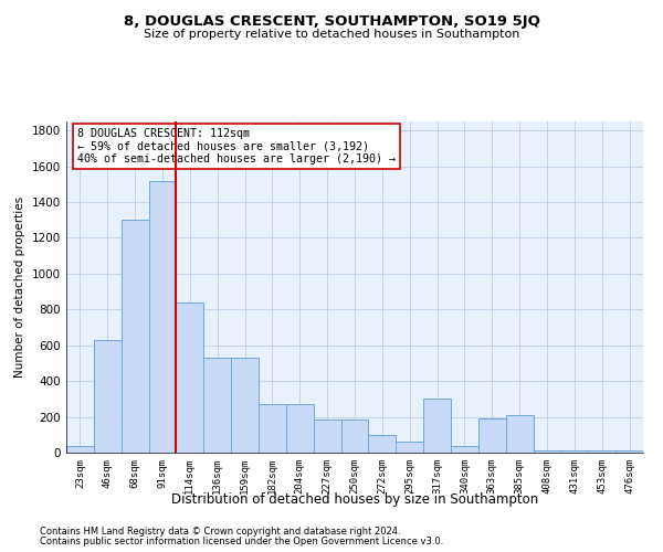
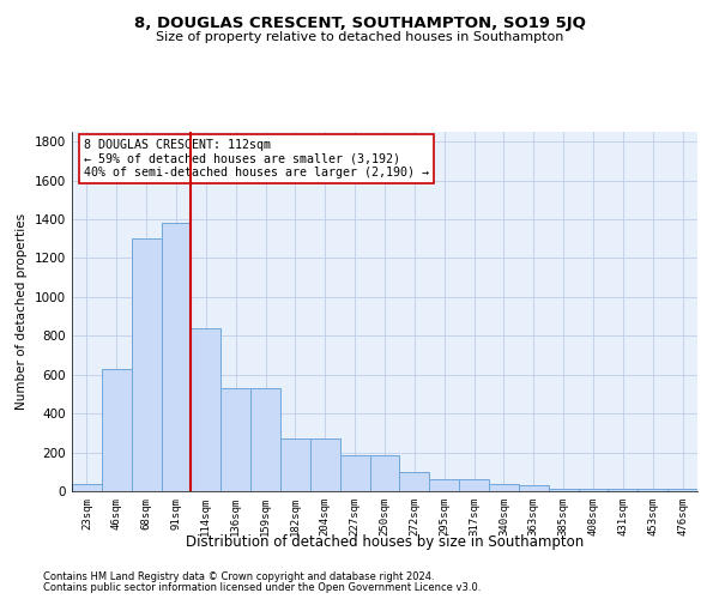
91sqm: 1520 -> 1380
317sqm: 300 -> 60
363sqm: 190 -> 30
385sqm: 210 -> 20
